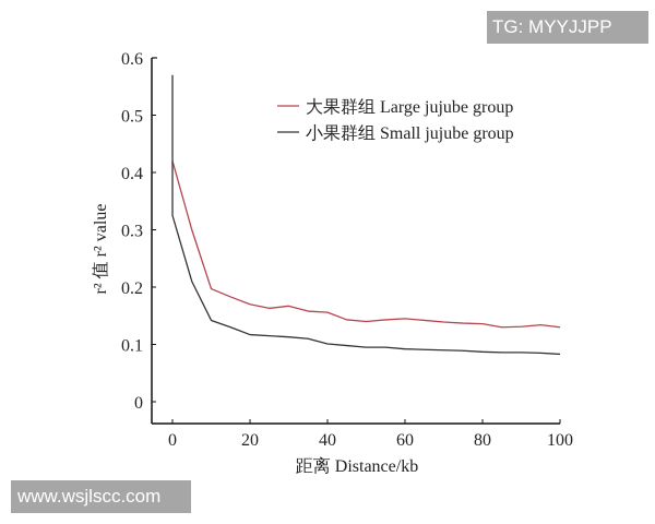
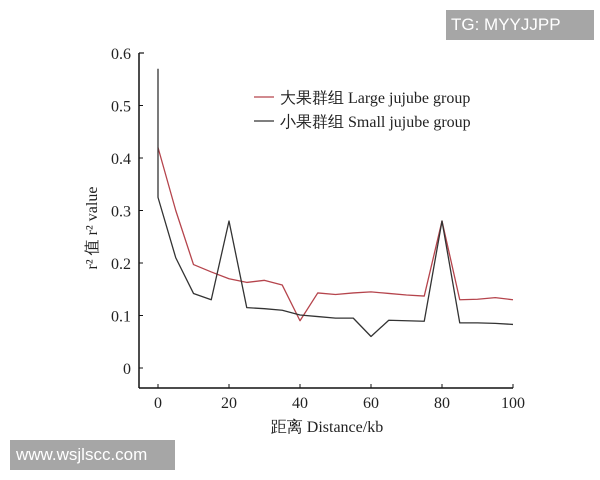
小果群组 Small jujube group/20: 0.12 -> 0.28
大果群组 Large jujube group/40: 0.16 -> 0.09
小果群组 Small jujube group/60: 0.09 -> 0.06
大果群组 Large jujube group/80: 0.14 -> 0.28
小果群组 Small jujube group/80: 0.09 -> 0.28
